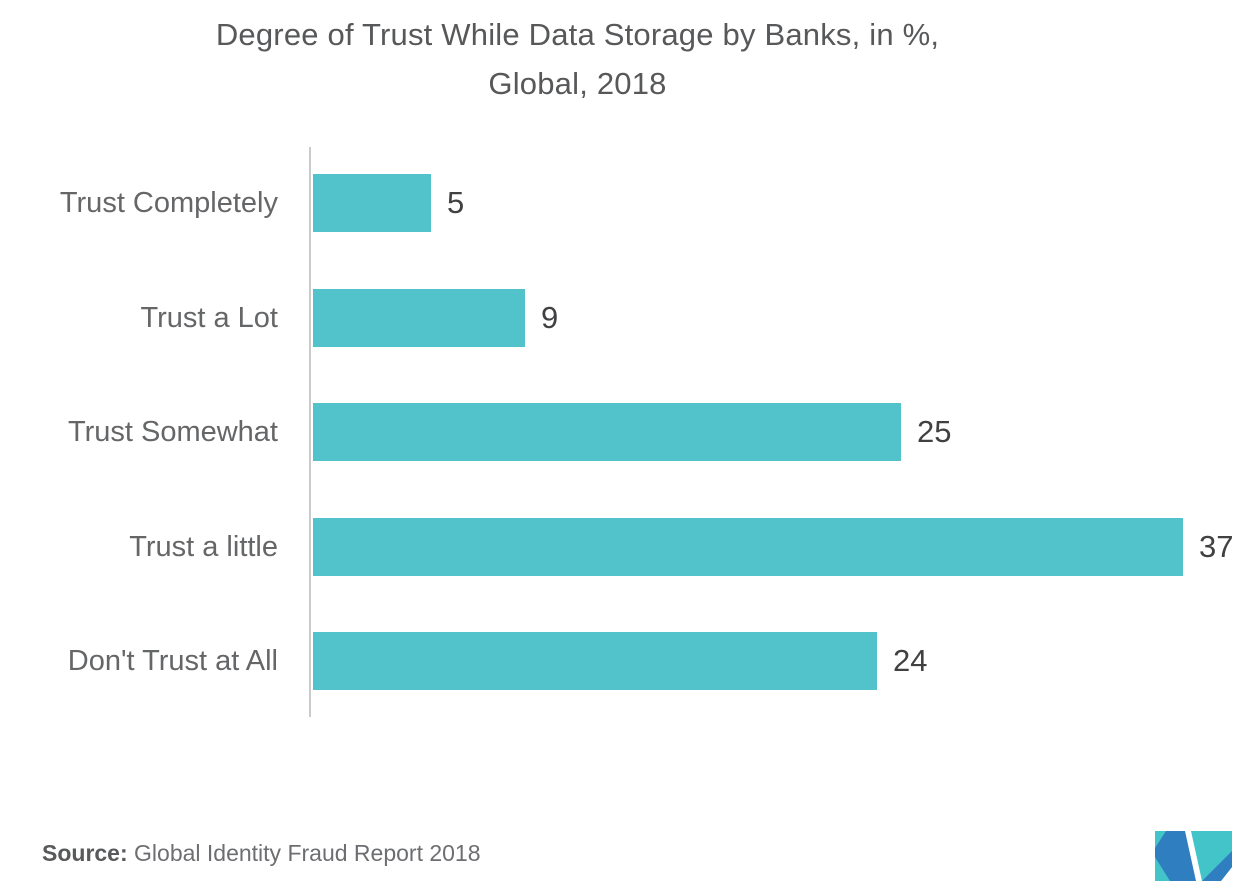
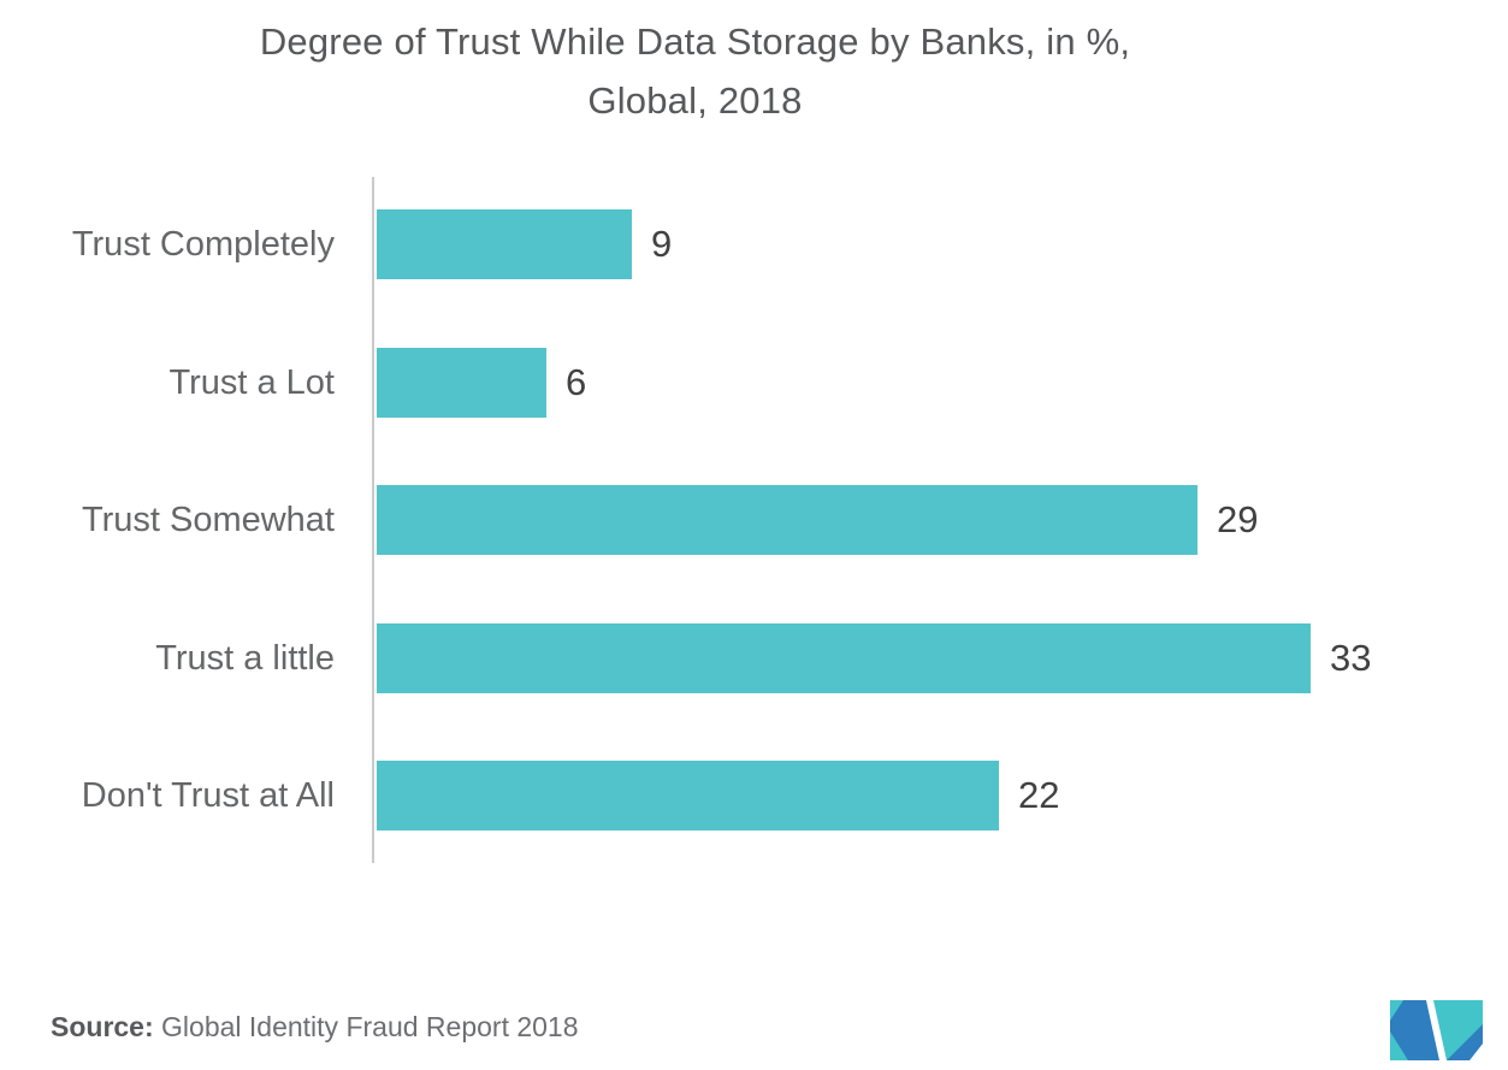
Trust Completely: 5 -> 9
Trust a Lot: 9 -> 6
Trust Somewhat: 25 -> 29
Trust a little: 37 -> 33
Don't Trust at All: 24 -> 22
